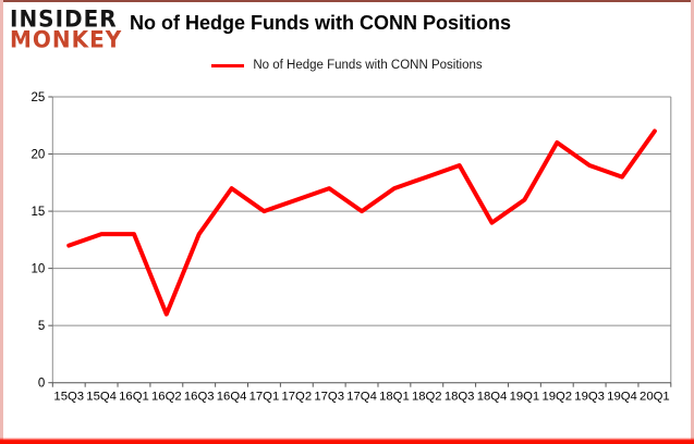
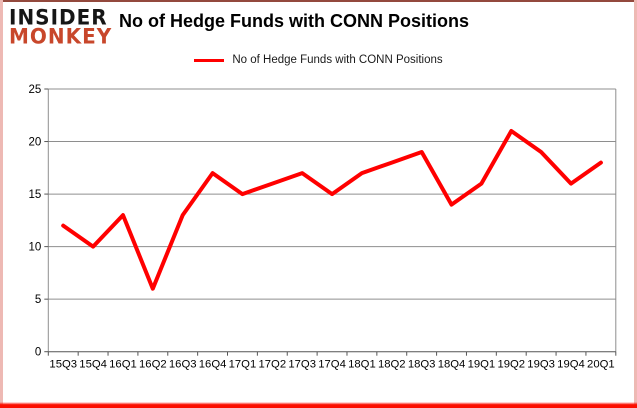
15Q4: 13 -> 10
19Q4: 18 -> 16
20Q1: 22 -> 18
